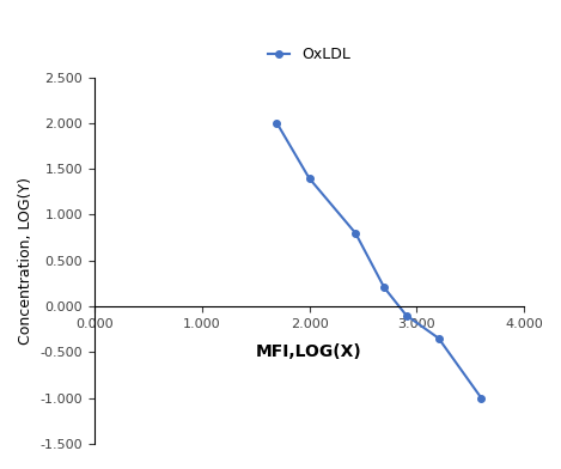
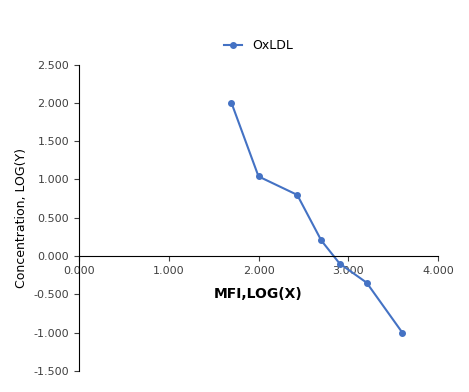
2.000: 1.40 -> 1.04
